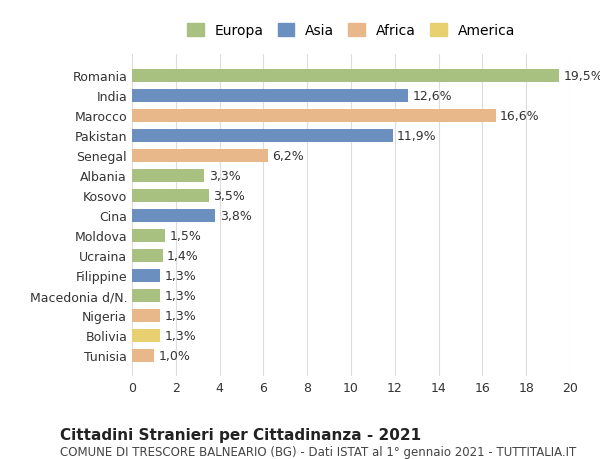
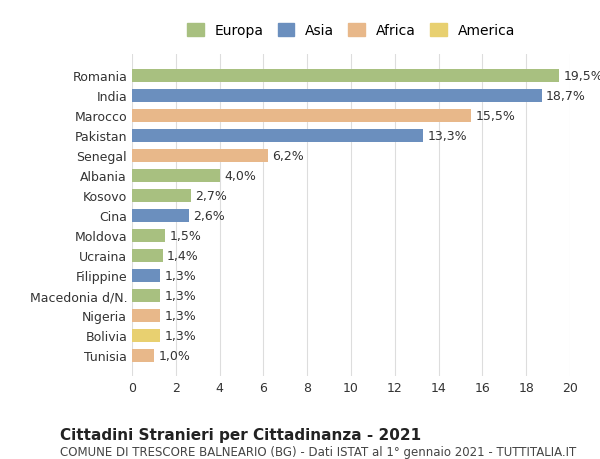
India: 12,6% -> 18,7%
Marocco: 16,6% -> 15,5%
Pakistan: 11,9% -> 13,3%
Albania: 3,3% -> 4,0%
Kosovo: 3,5% -> 2,7%
Cina: 3,8% -> 2,6%
